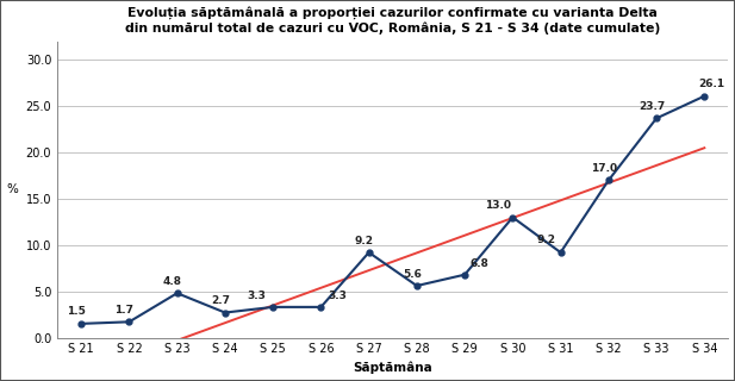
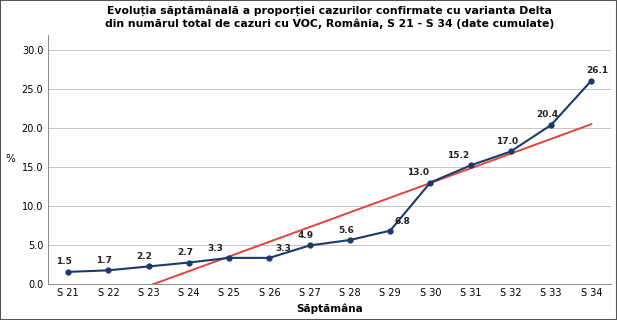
S 23: 4.8 -> 2.2
S 27: 9.2 -> 4.9
S 31: 9.2 -> 15.2
S 33: 23.7 -> 20.4
